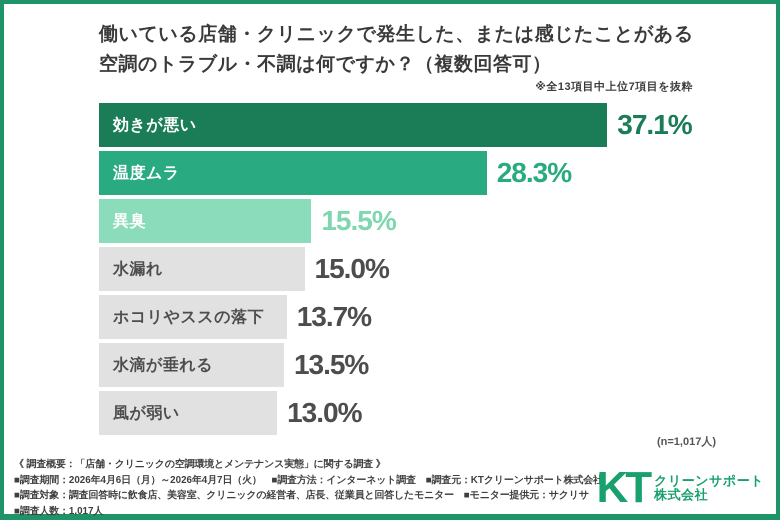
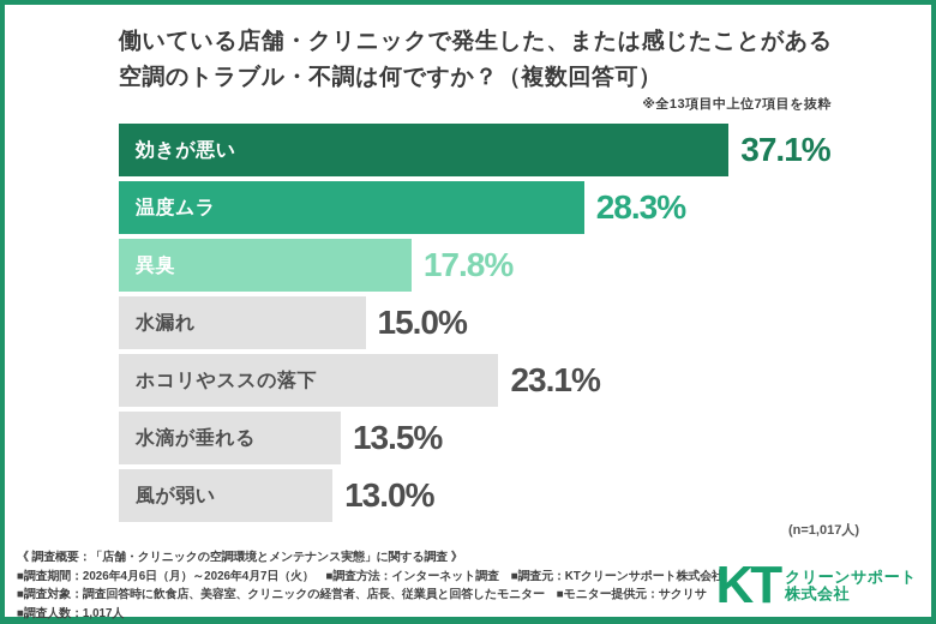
異臭: 15.5% -> 17.8%
ホコリやススの落下: 13.7% -> 23.1%
